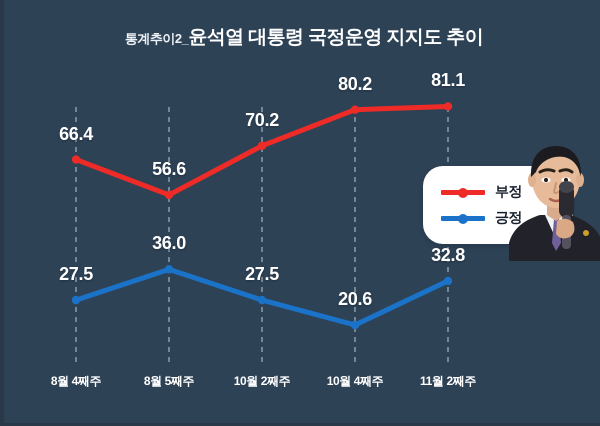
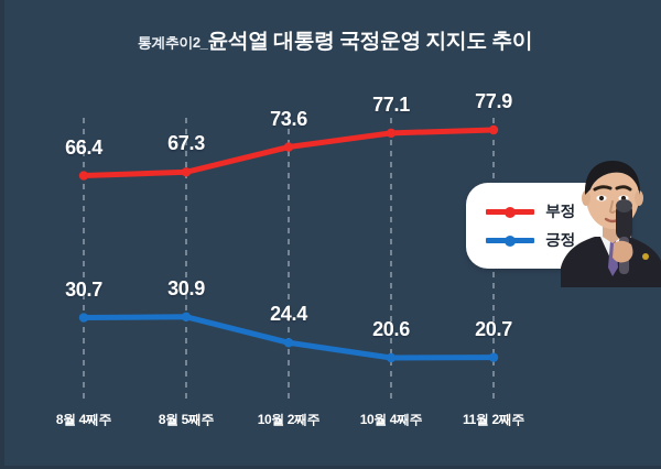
긍정/8월 4째주: 27.5 -> 30.7
부정/8월 5째주: 56.6 -> 67.3
긍정/8월 5째주: 36.0 -> 30.9
부정/10월 2째주: 70.2 -> 73.6
긍정/10월 2째주: 27.5 -> 24.4
부정/10월 4째주: 80.2 -> 77.1
부정/11월 2째주: 81.1 -> 77.9
긍정/11월 2째주: 32.8 -> 20.7
